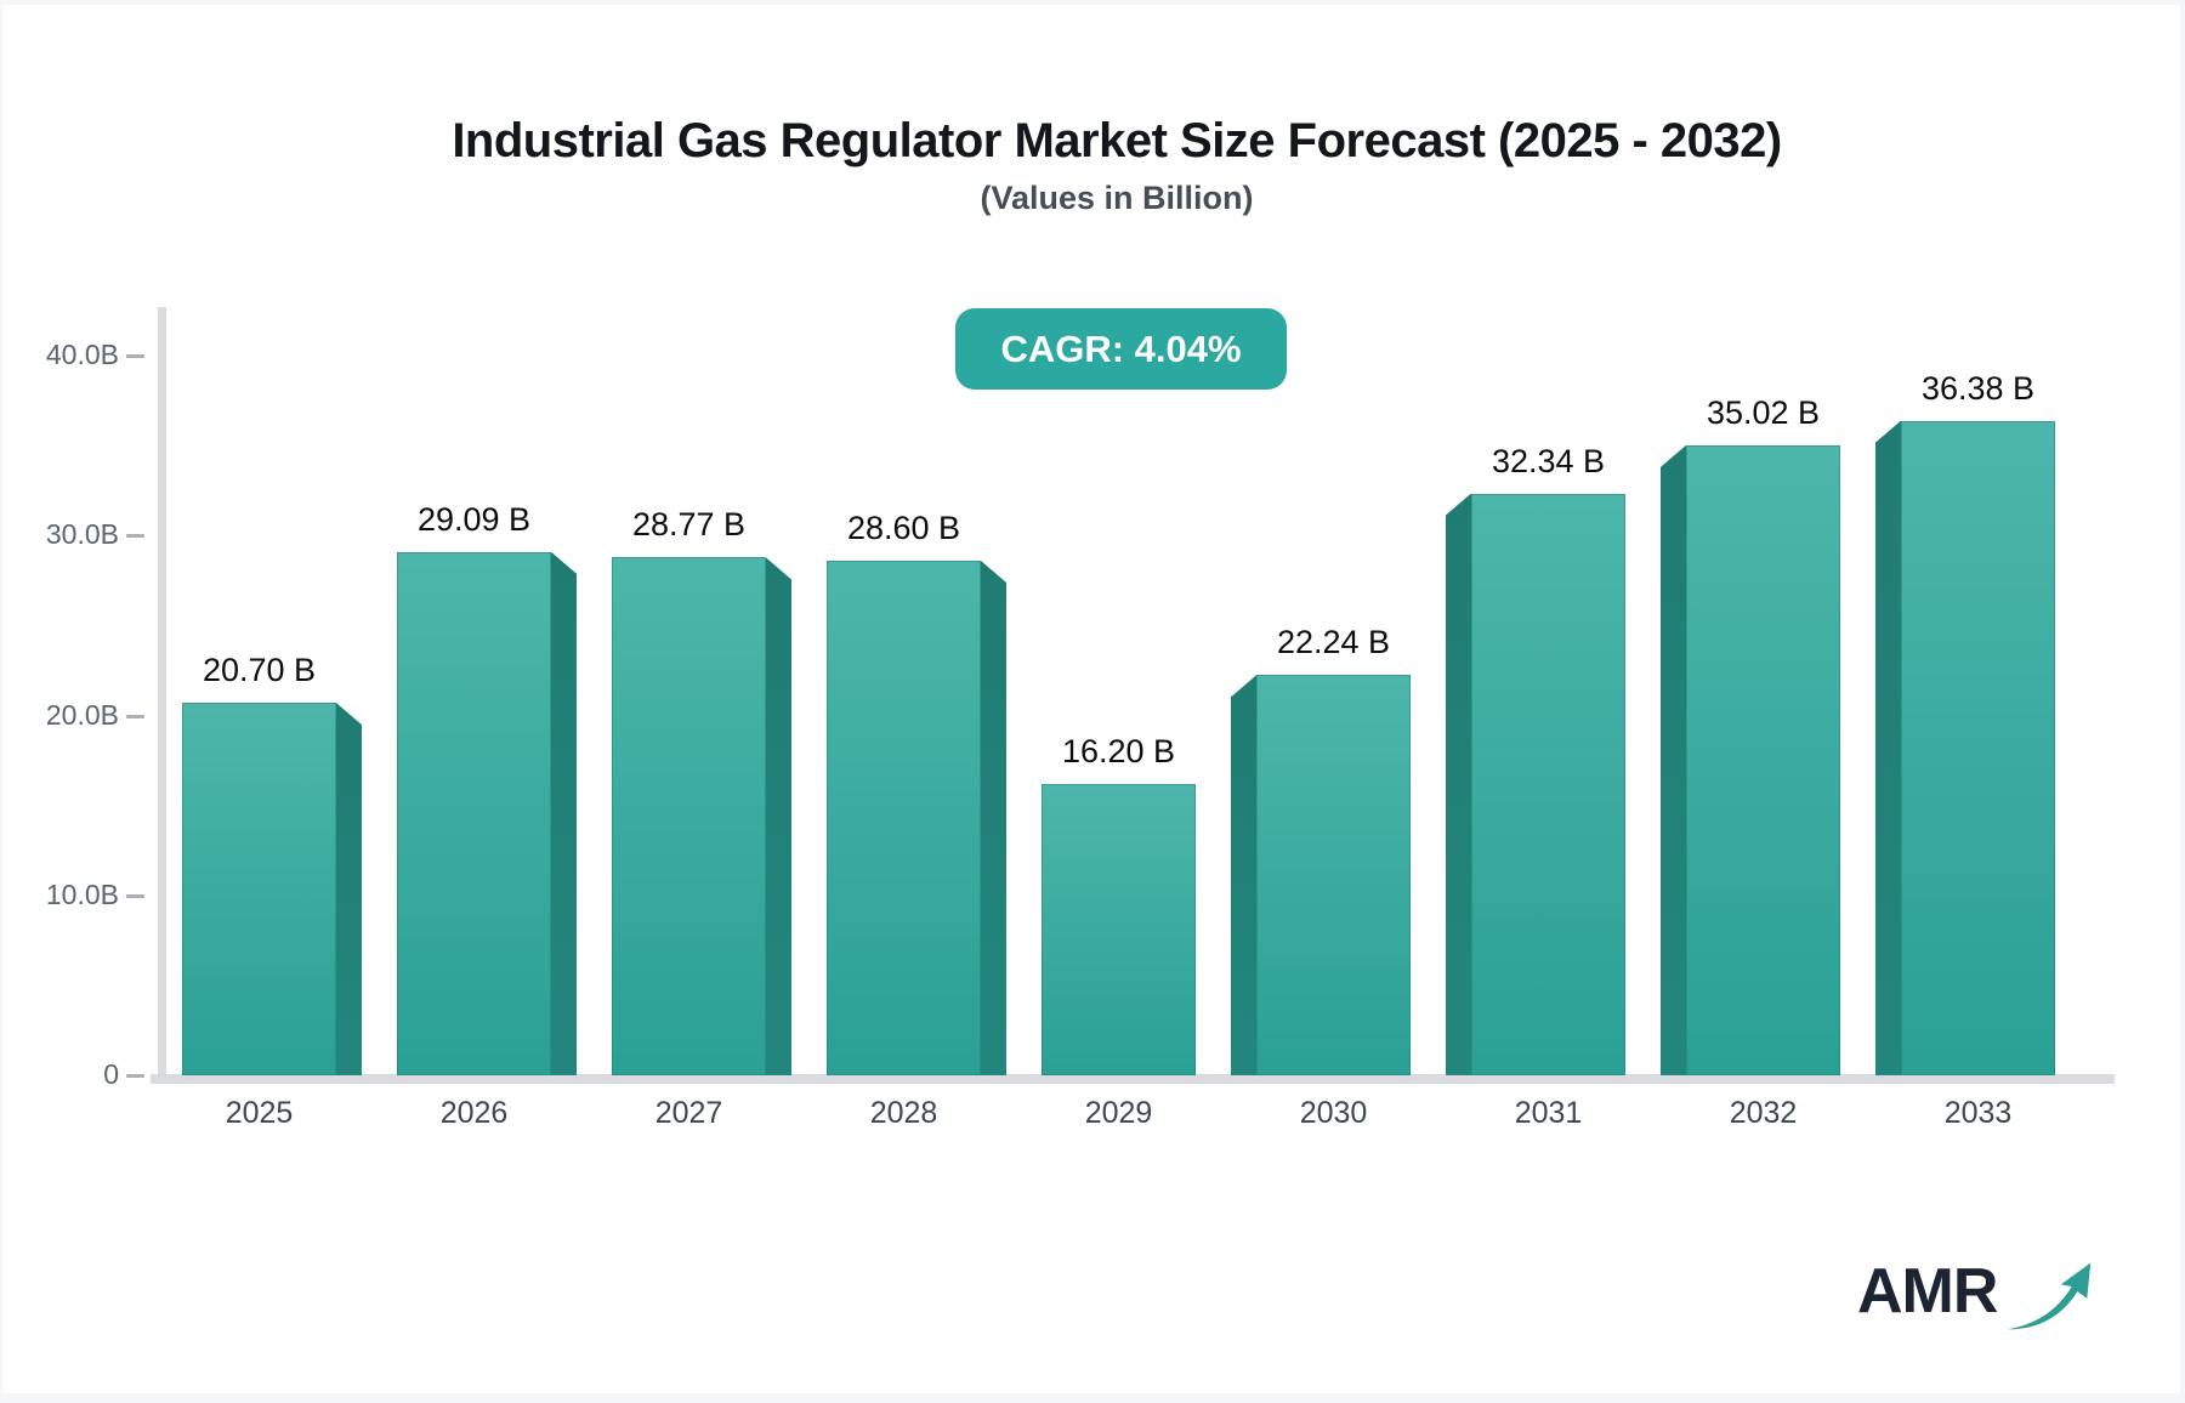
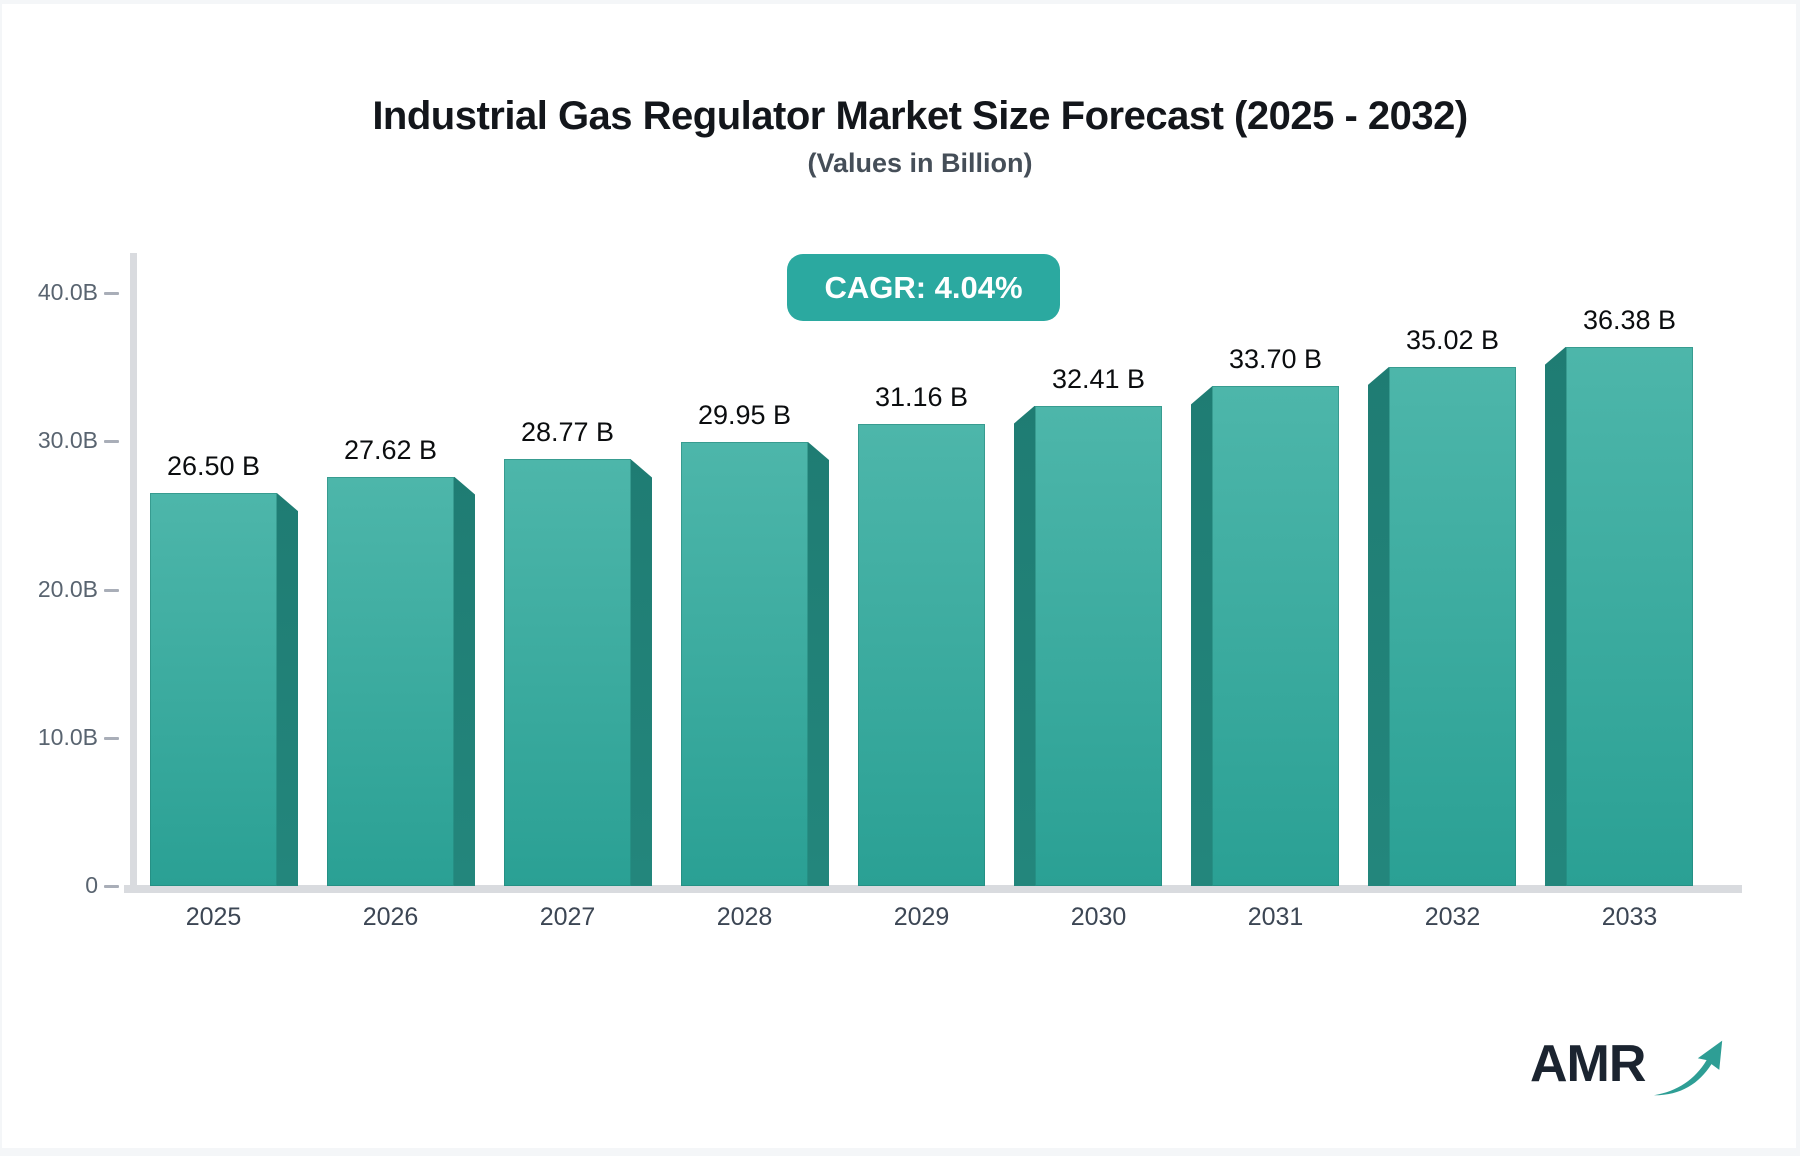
2025: 20.70 -> 26.50
2026: 29.09 -> 27.62
2028: 28.60 -> 29.95
2029: 16.20 -> 31.16
2030: 22.24 -> 32.41
2031: 32.34 -> 33.70
